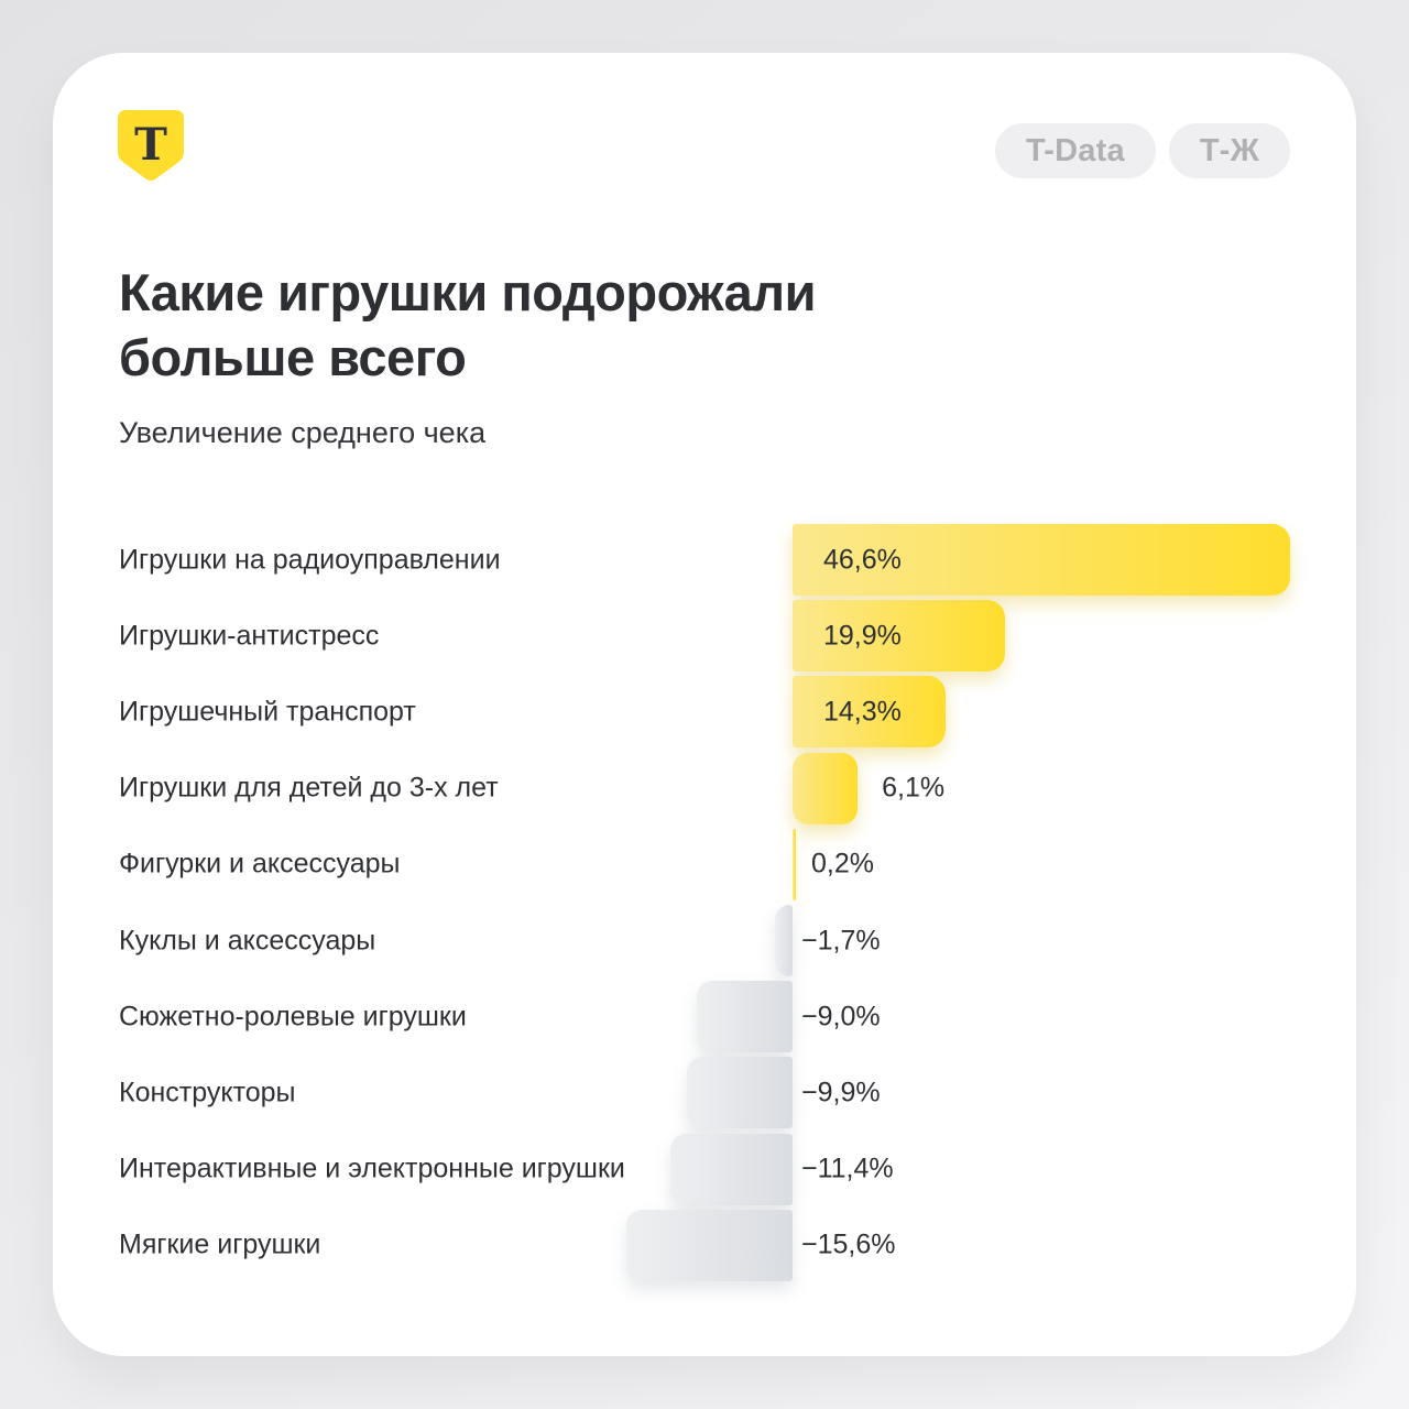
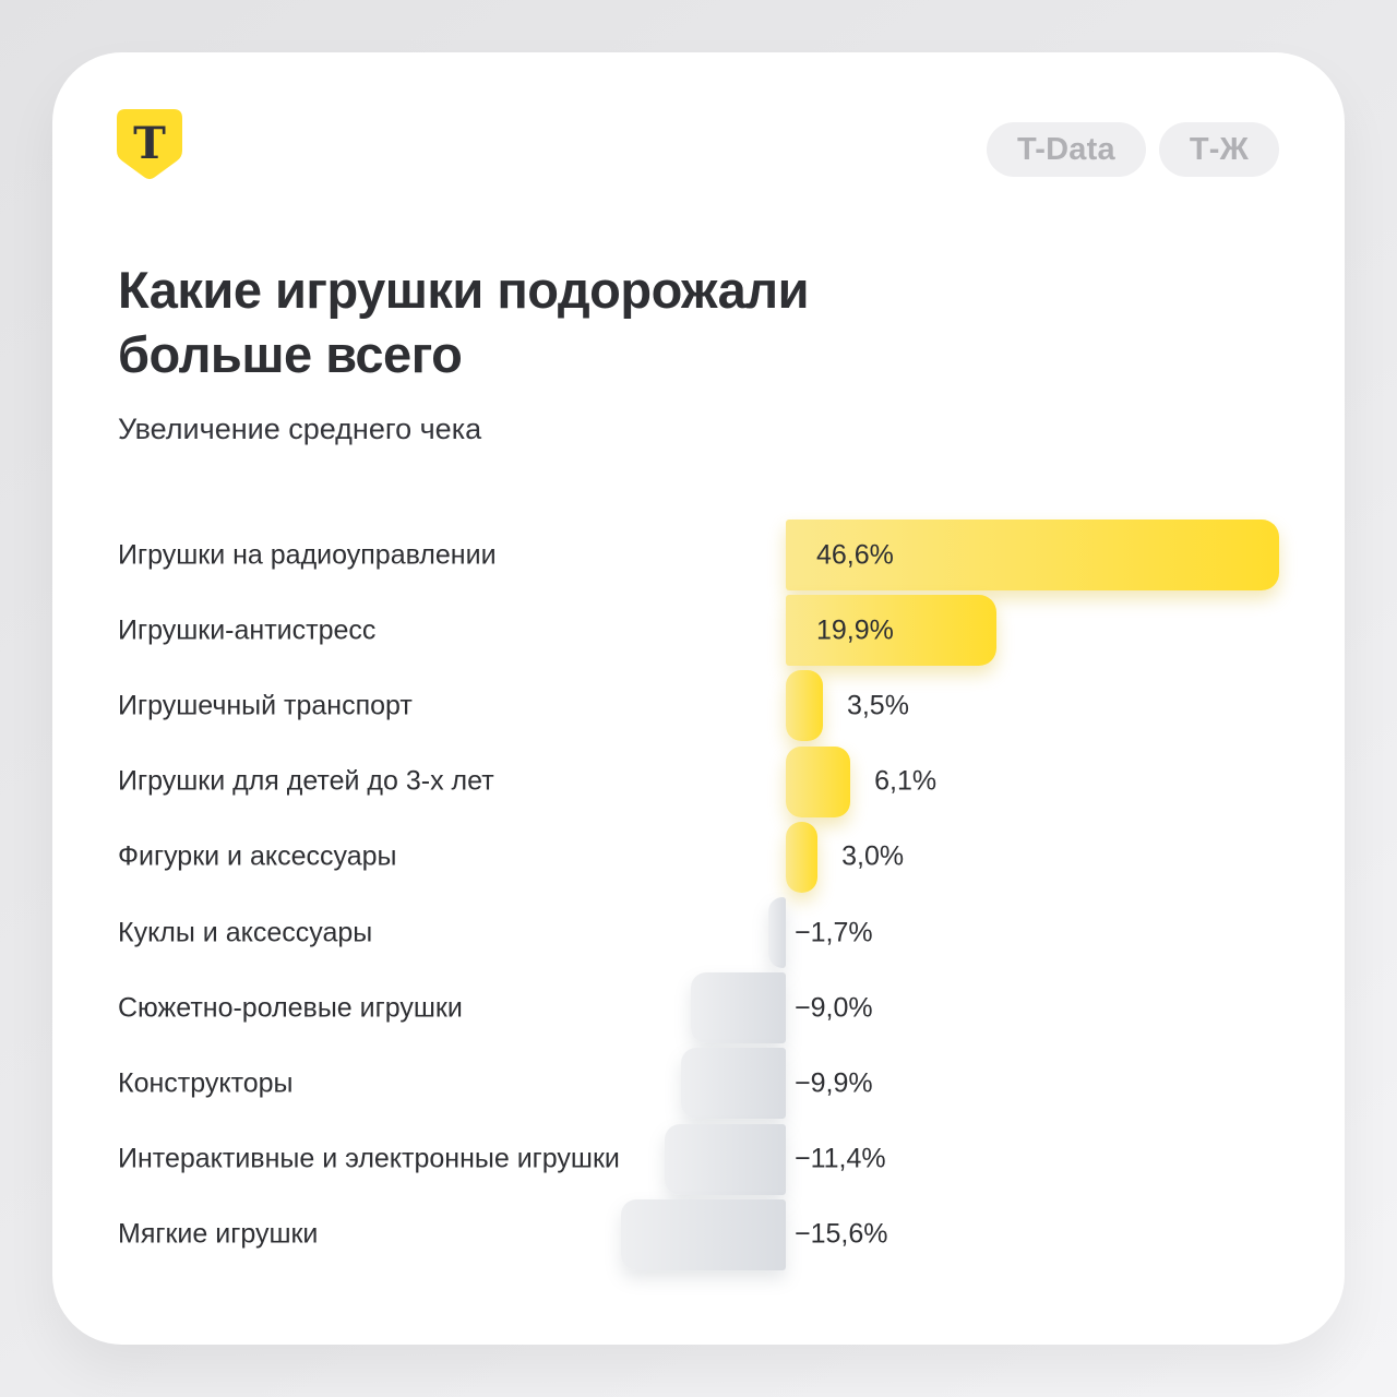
Игрушечный транспорт: 14,3% -> 3,5%
Фигурки и аксессуары: 0,2% -> 3,0%
